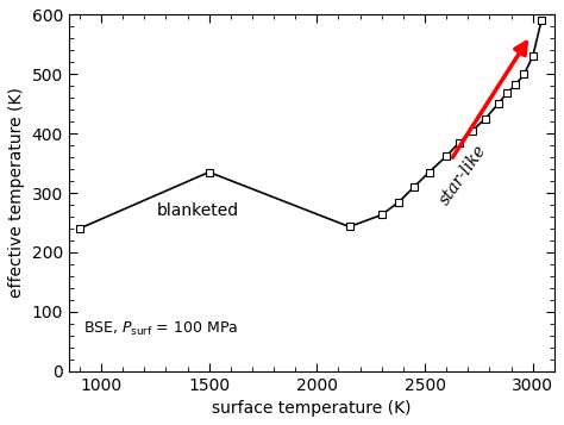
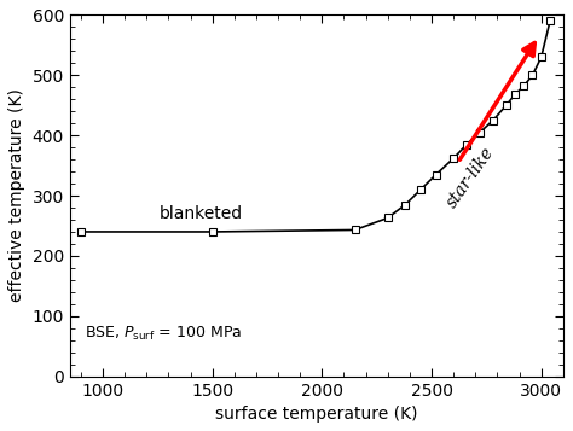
1500: 335 -> 240
